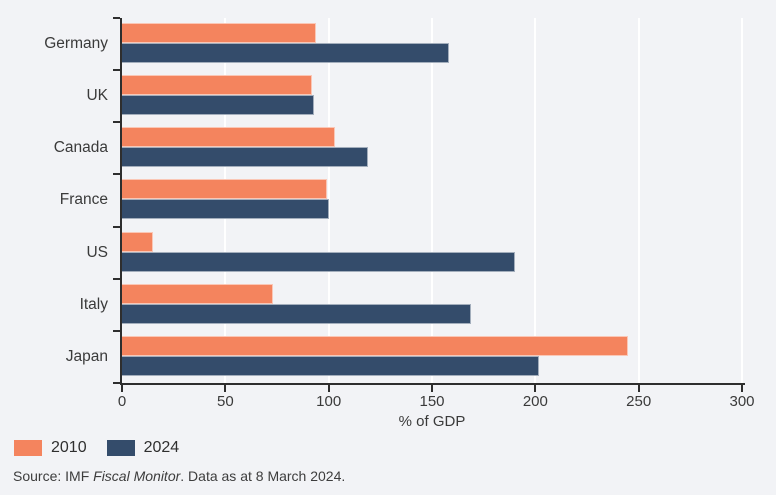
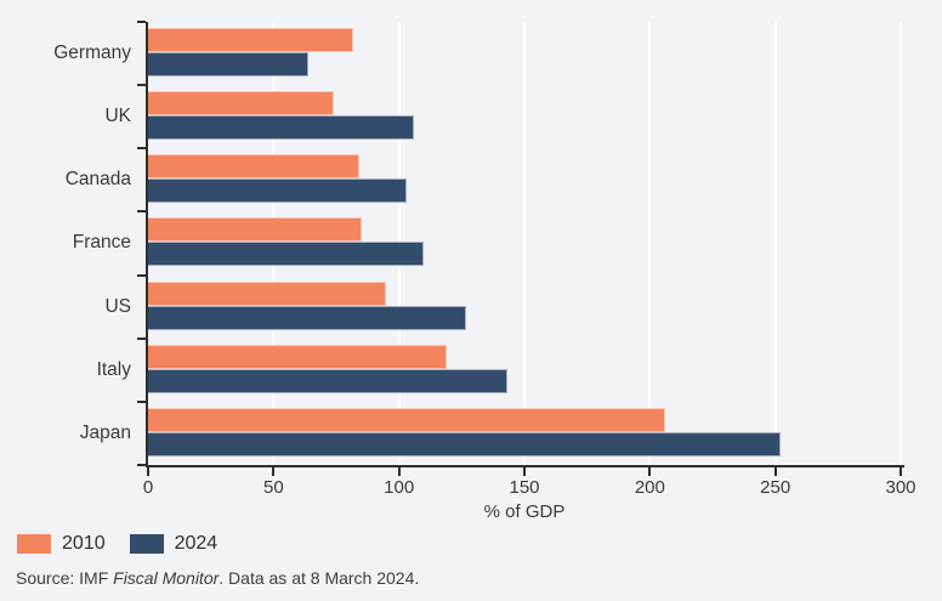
2010/Germany: 94 -> 82
2024/Germany: 158 -> 64
2010/UK: 92 -> 74
2024/UK: 93 -> 106
2010/Canada: 103 -> 84
2024/Canada: 119 -> 103
2010/France: 99 -> 85
2024/France: 100 -> 110
2010/US: 15 -> 95
2024/US: 190 -> 127
2010/Italy: 73 -> 119
2024/Italy: 169 -> 143
2010/Japan: 245 -> 206
2024/Japan: 202 -> 252
